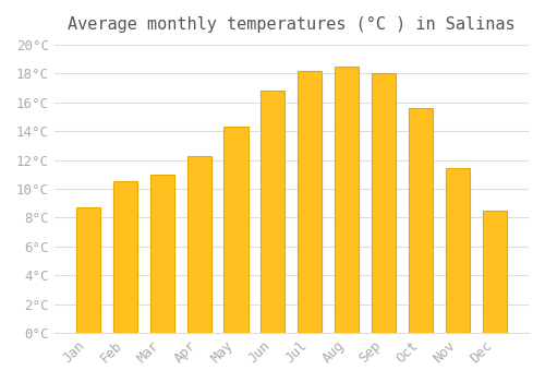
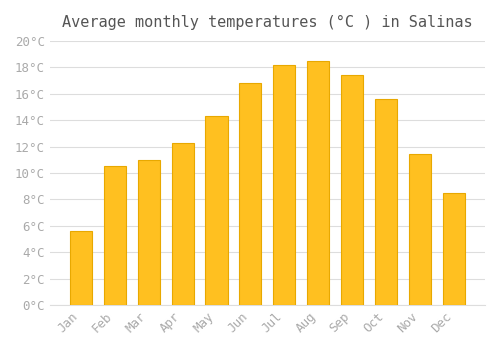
Jan: 8.7°C -> 5.6°C
Sep: 18.0°C -> 17.4°C
